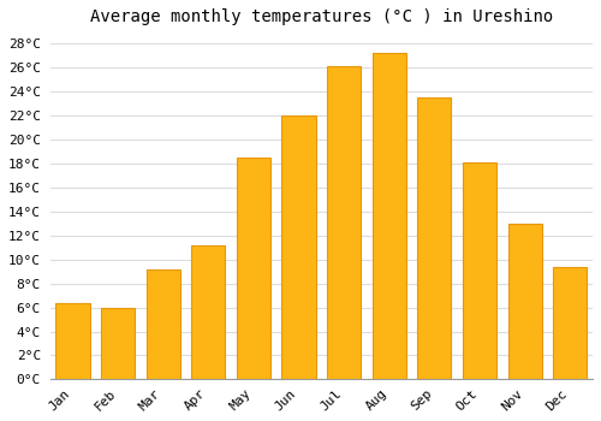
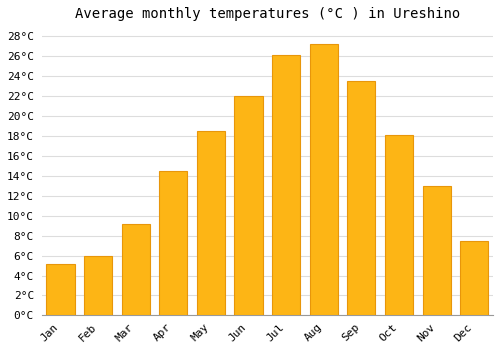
Jan: 6.4°C -> 5.2°C
Apr: 11.2°C -> 14.5°C
Dec: 9.4°C -> 7.5°C
